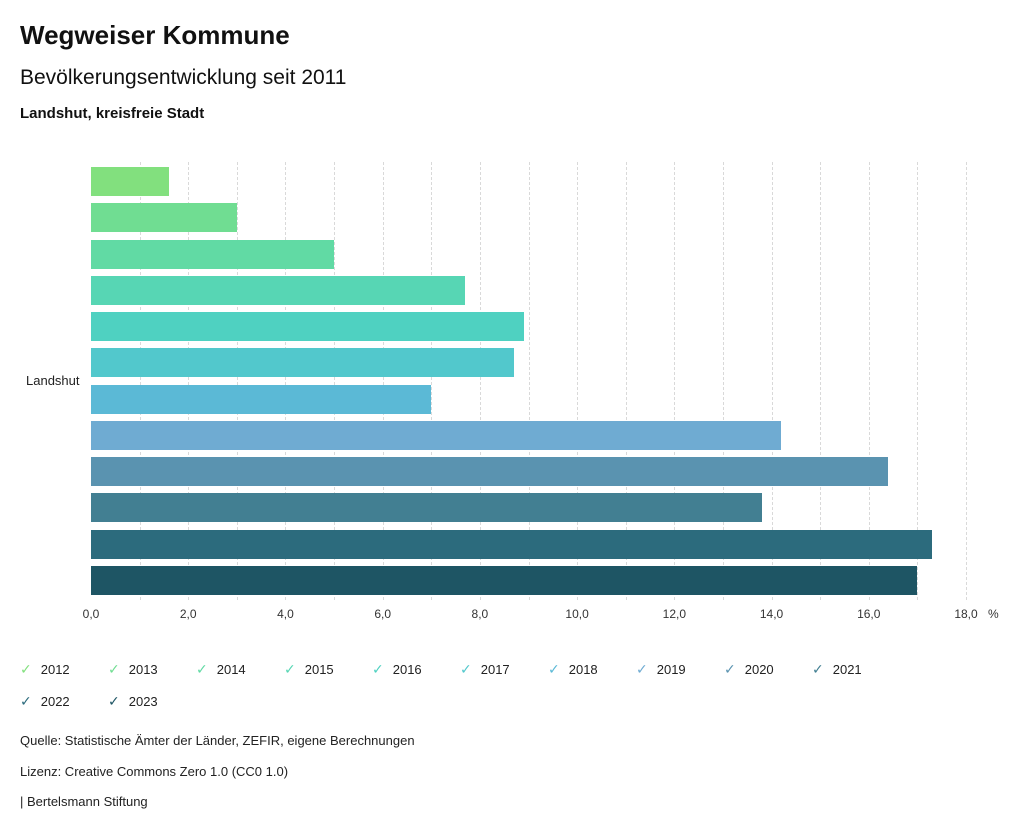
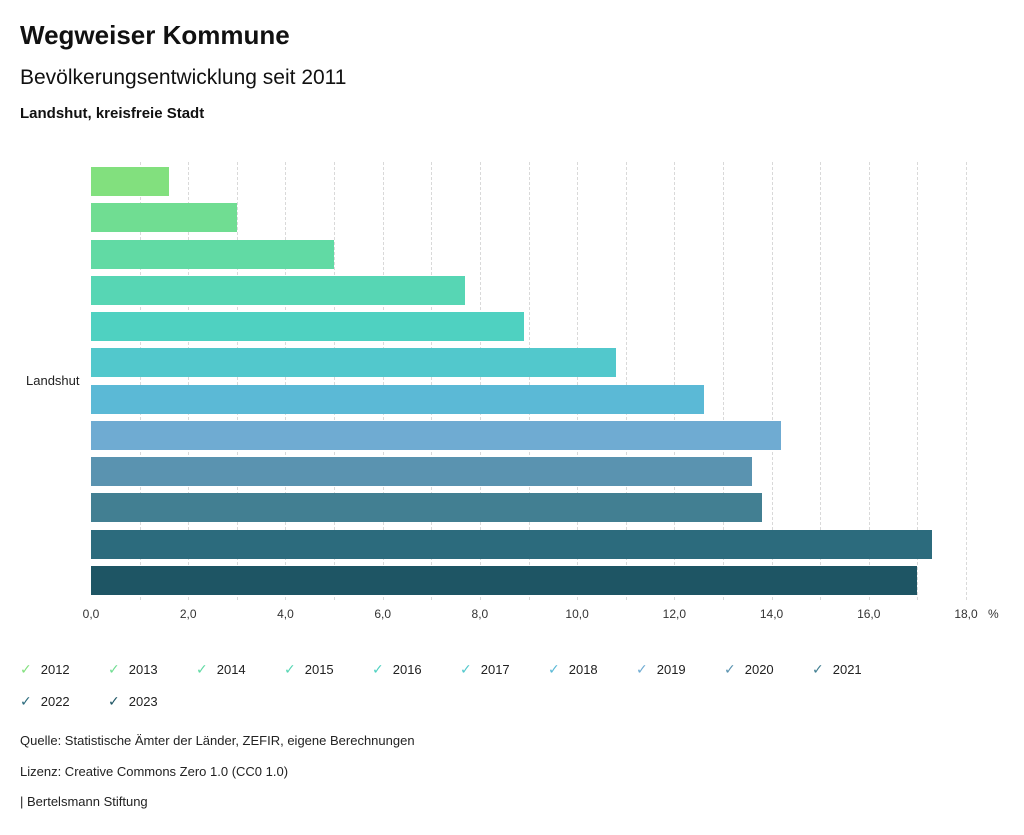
2017: 8,7 -> 10,8
2018: 7,0 -> 12,6
2020: 16,4 -> 13,6
